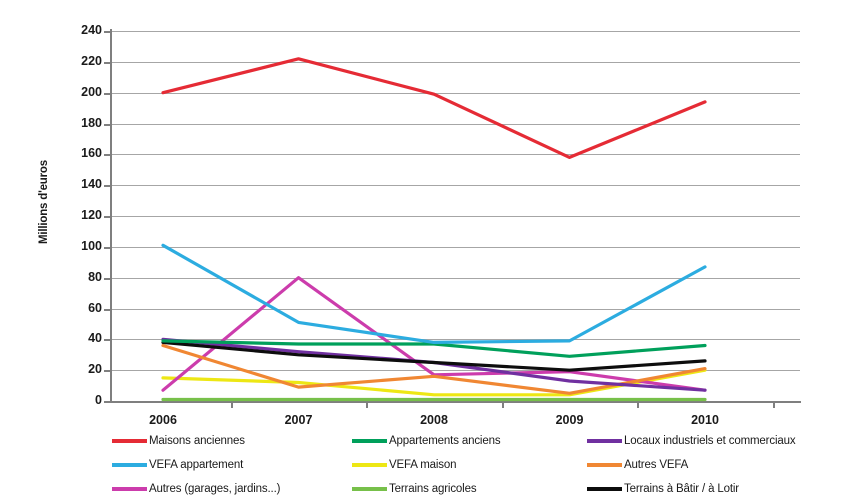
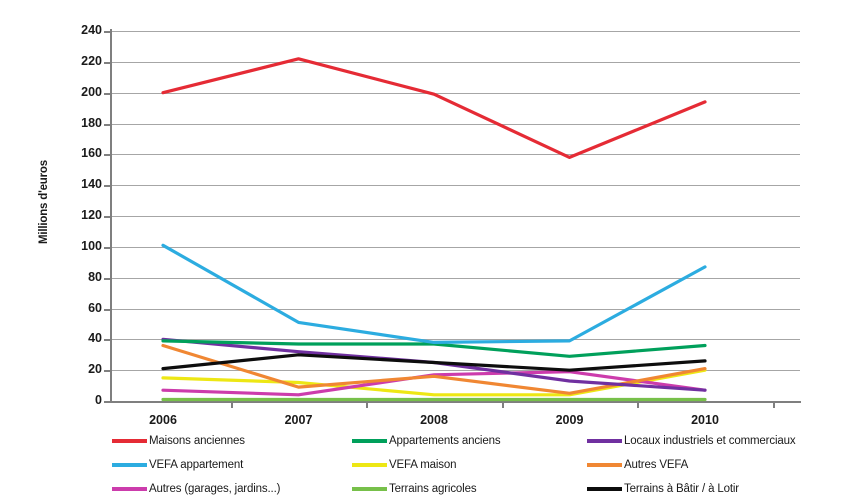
Terrains à Bâtir / à Lotir/2006: 38 -> 21
Autres (garages, jardins...)/2007: 80 -> 4
